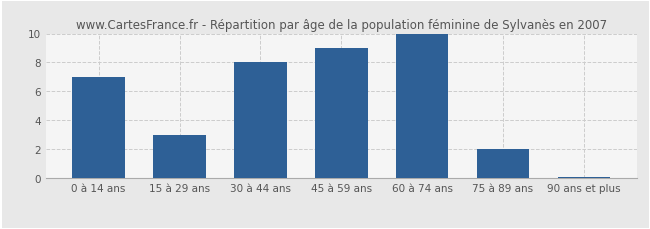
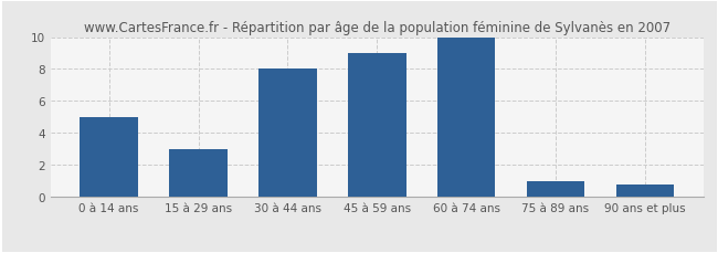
0 à 14 ans: 7.0 -> 5.0
75 à 89 ans: 2.0 -> 1.0
90 ans et plus: 0.1 -> 0.8
